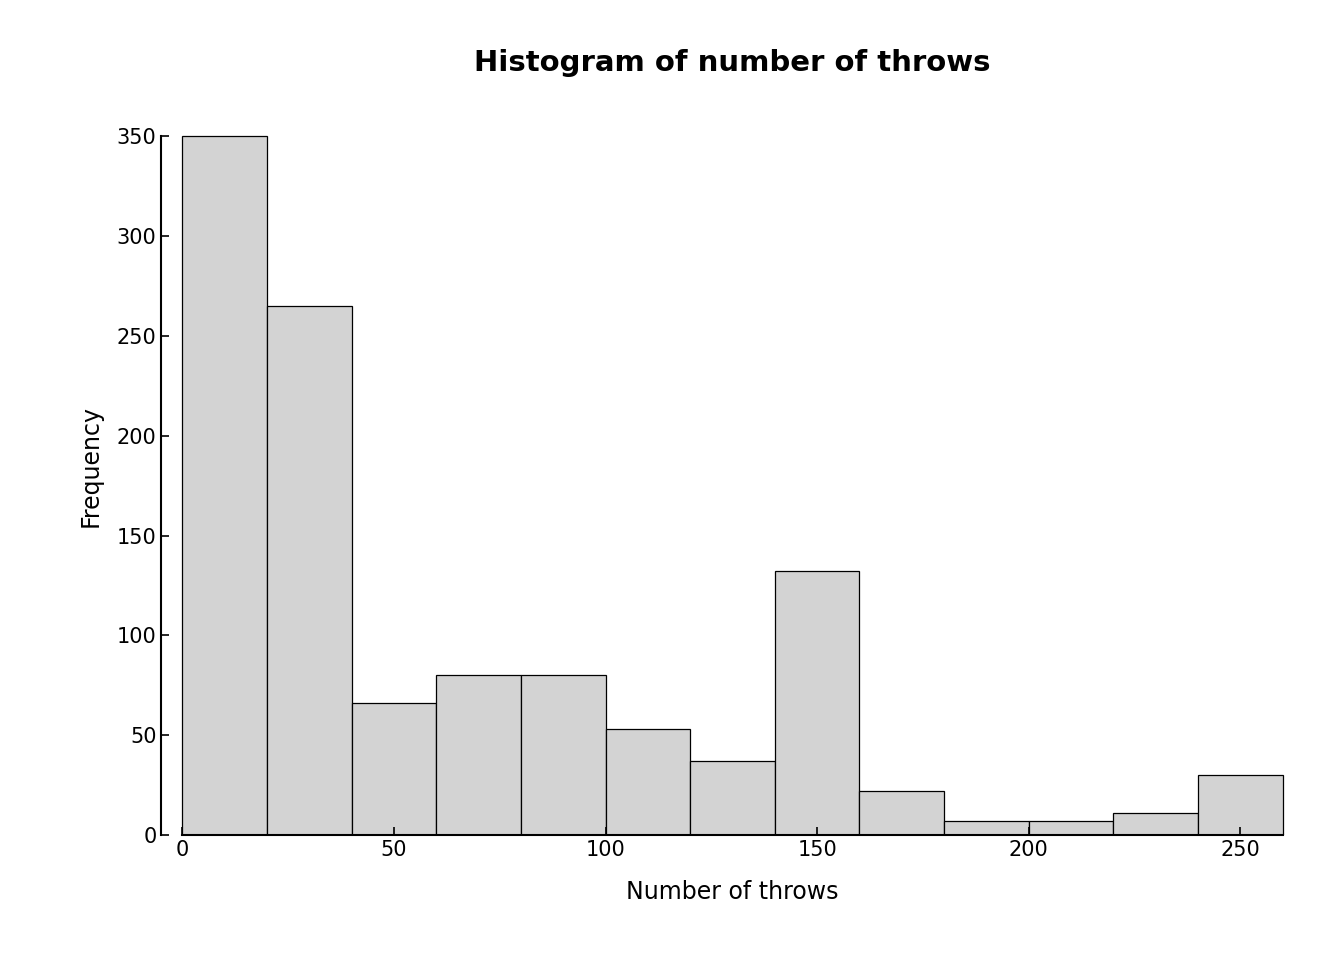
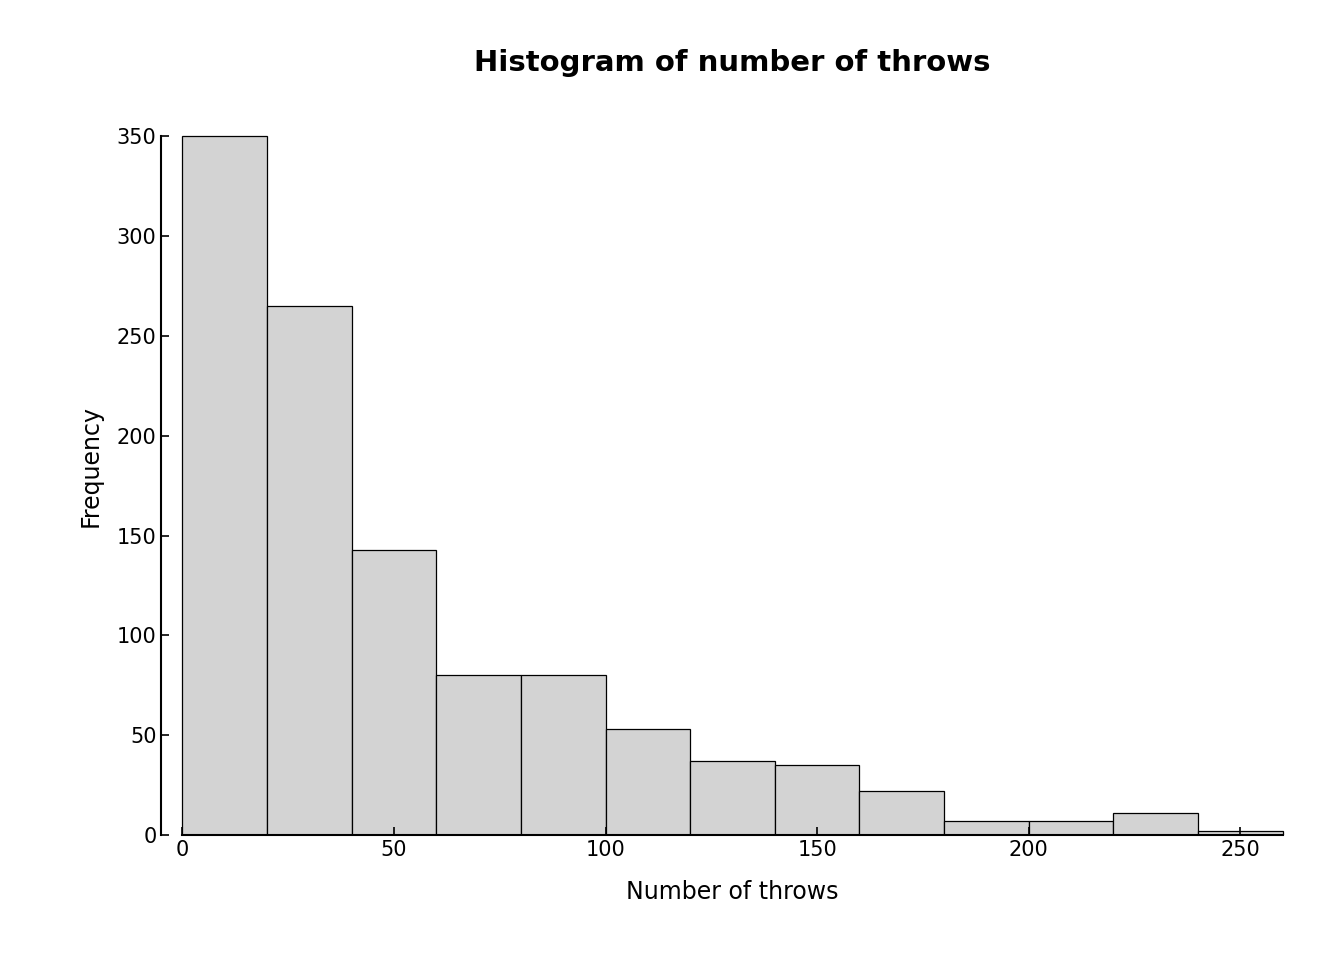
50: 66 -> 143
150: 132 -> 35
250: 30 -> 2
